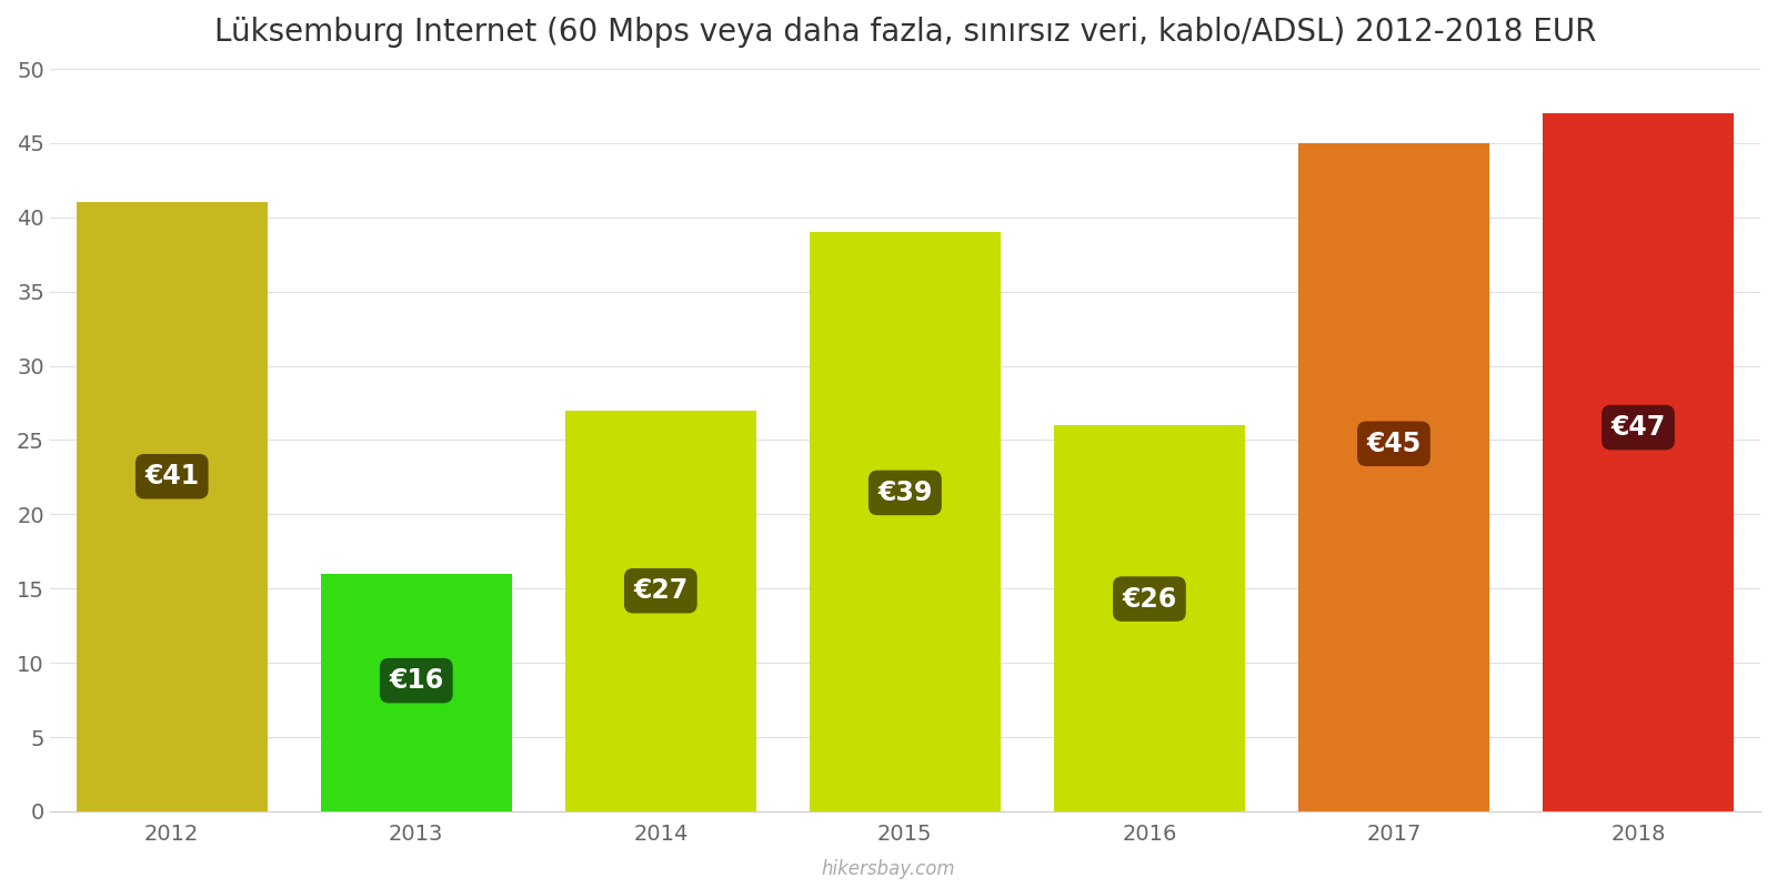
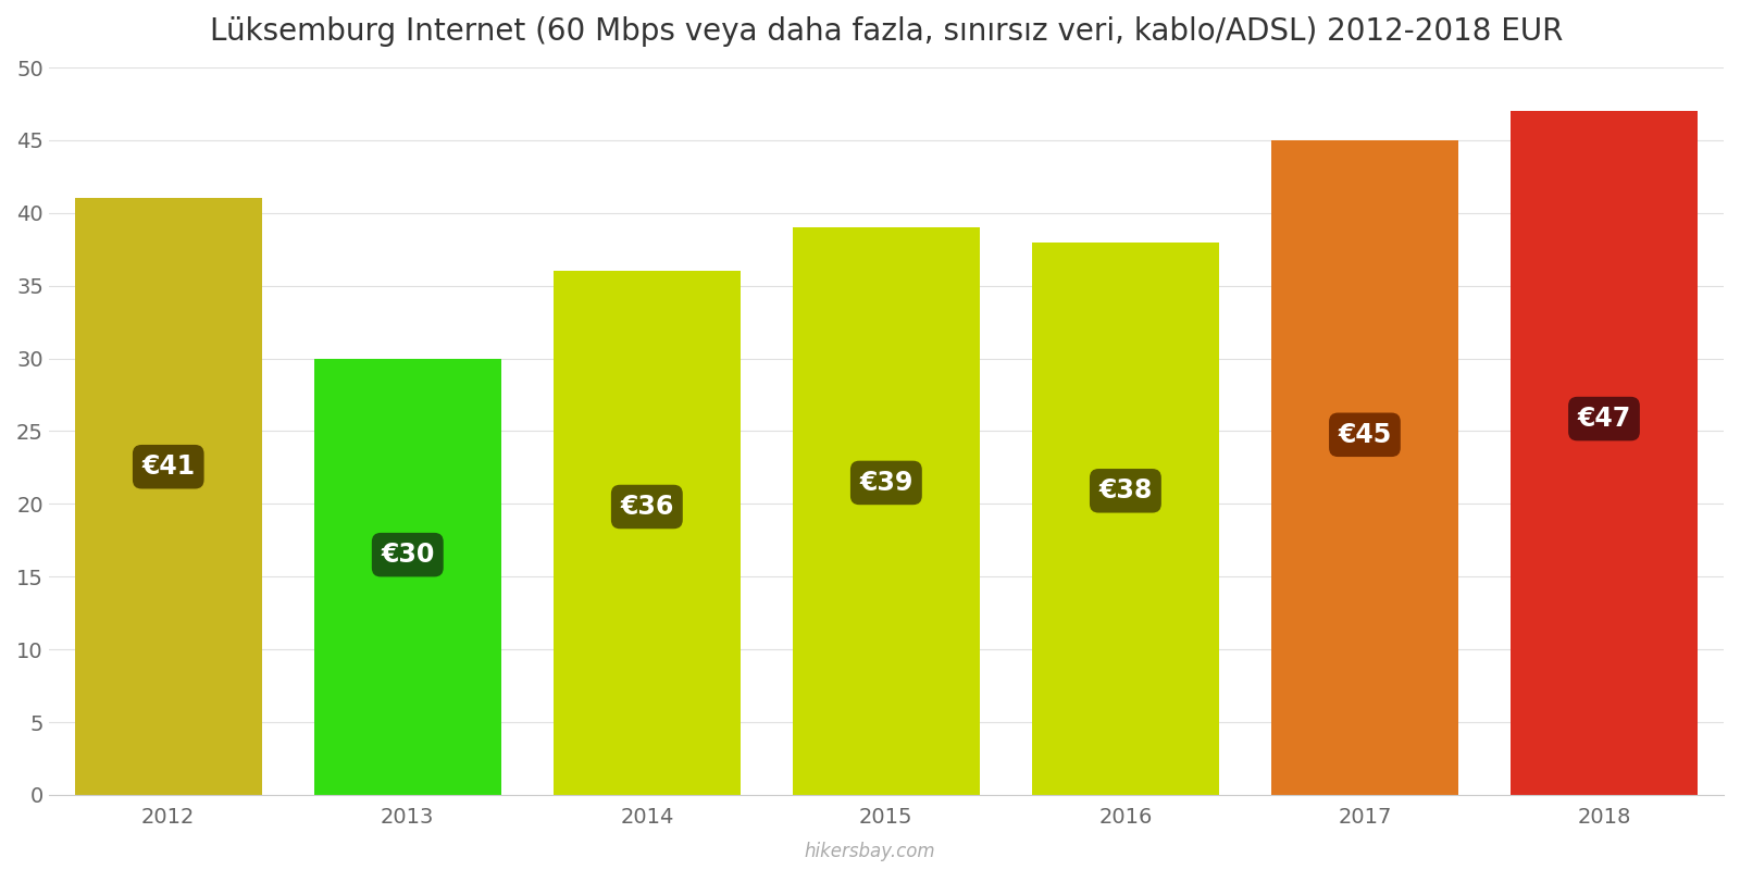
2013: €16 -> €30
2014: €27 -> €36
2016: €26 -> €38
